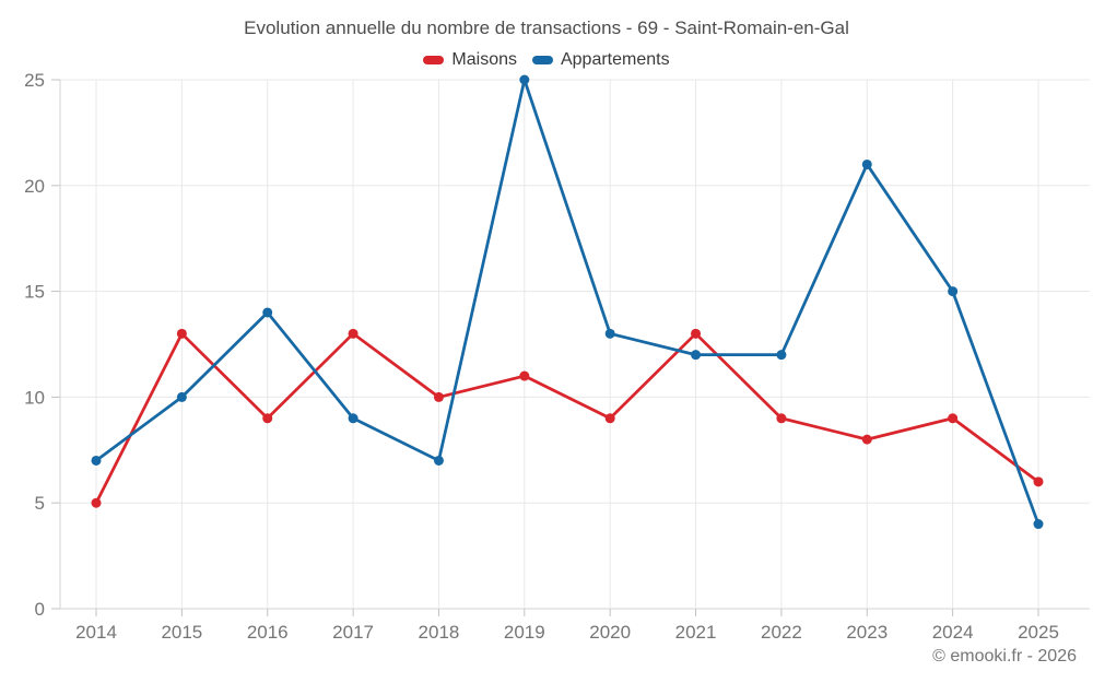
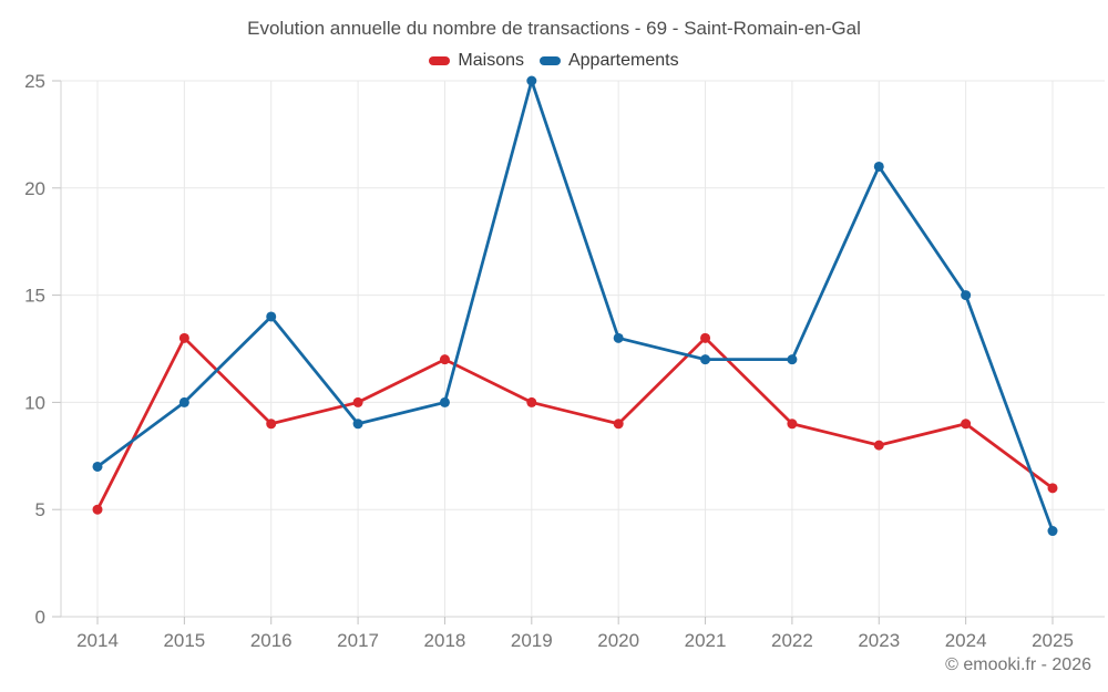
Maisons/2017: 13 -> 10
Maisons/2018: 10 -> 12
Appartements/2018: 7 -> 10
Maisons/2019: 11 -> 10
